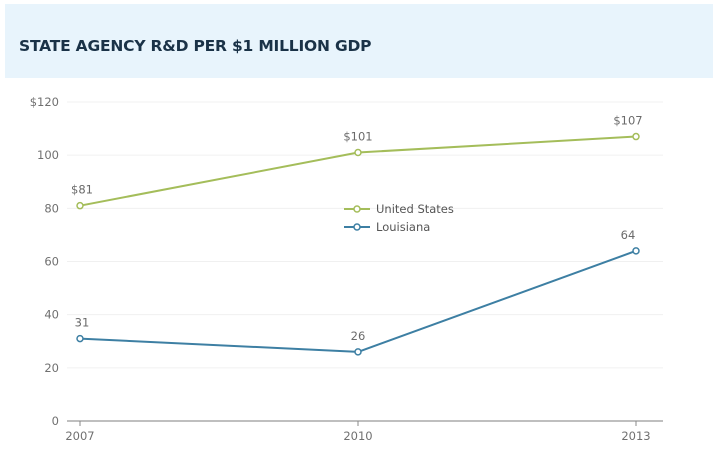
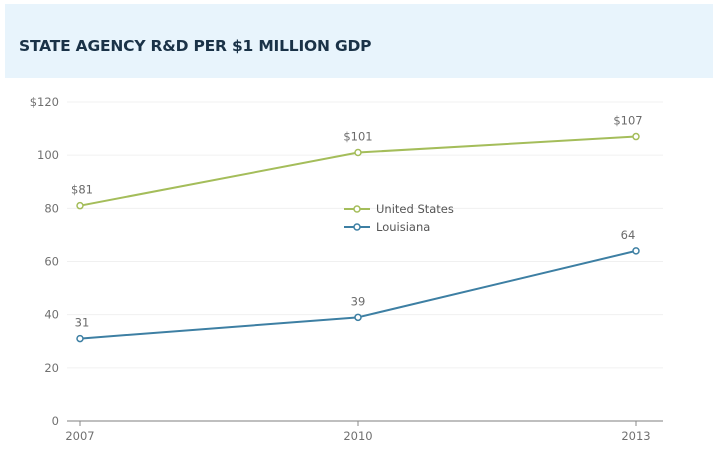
Louisiana/2010: 26 -> 39
